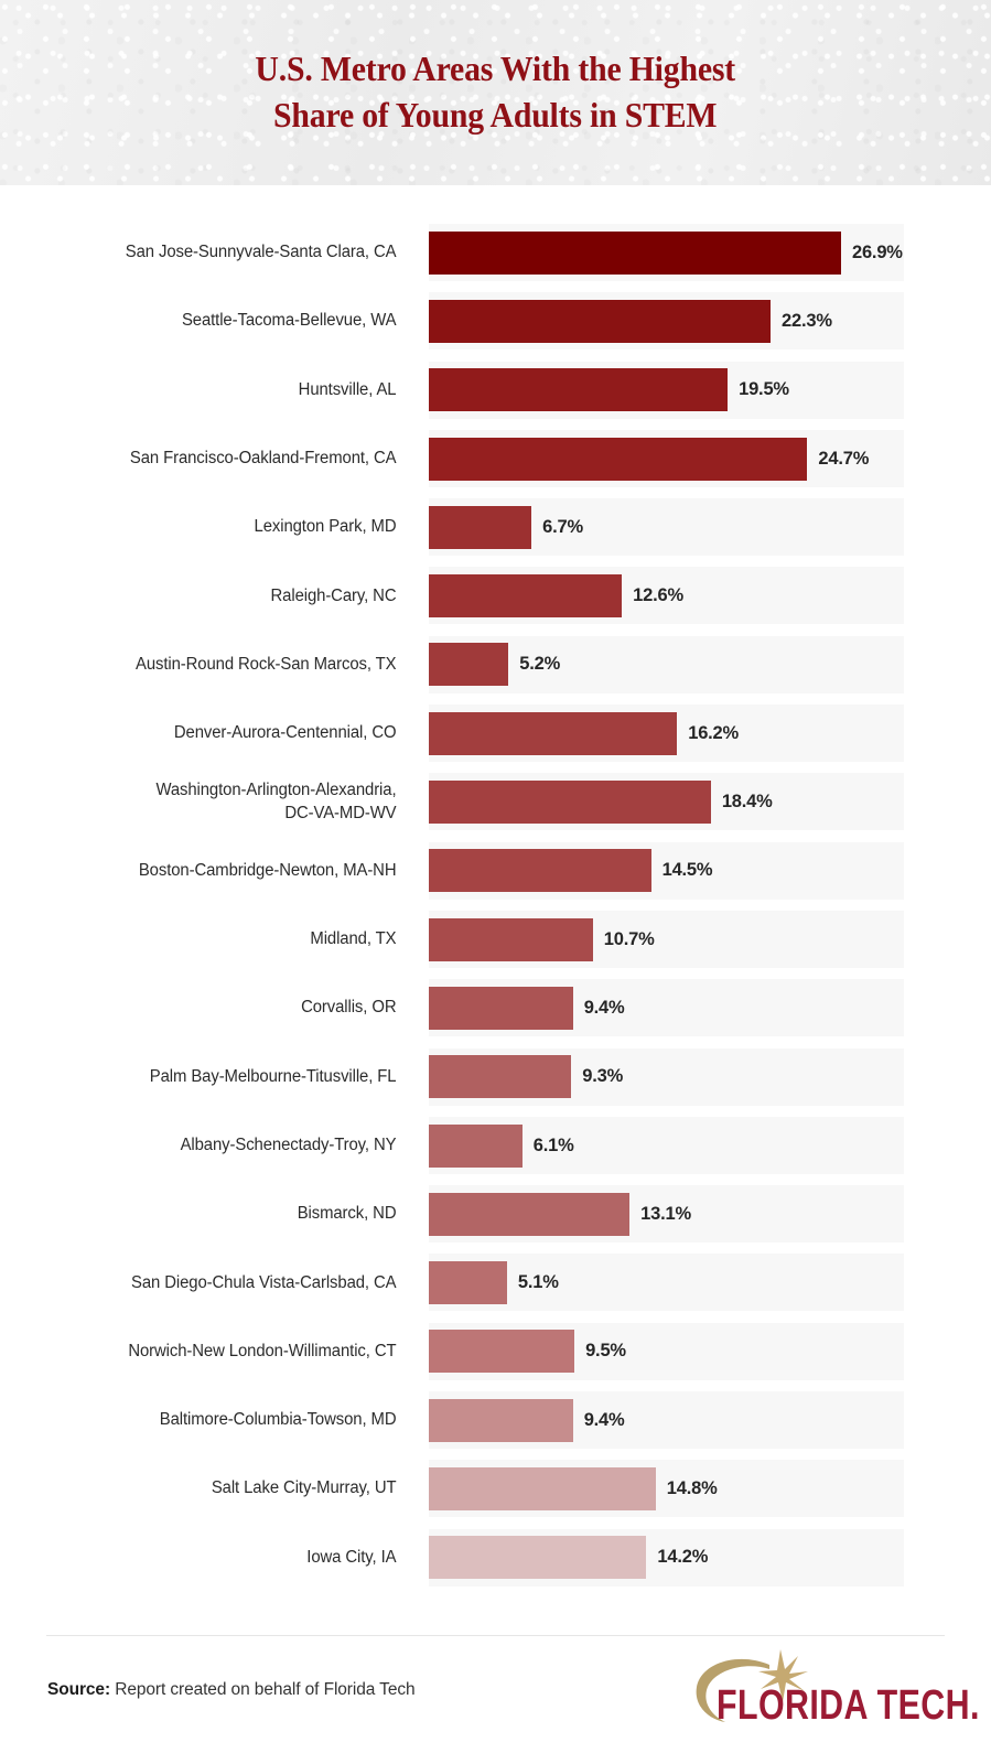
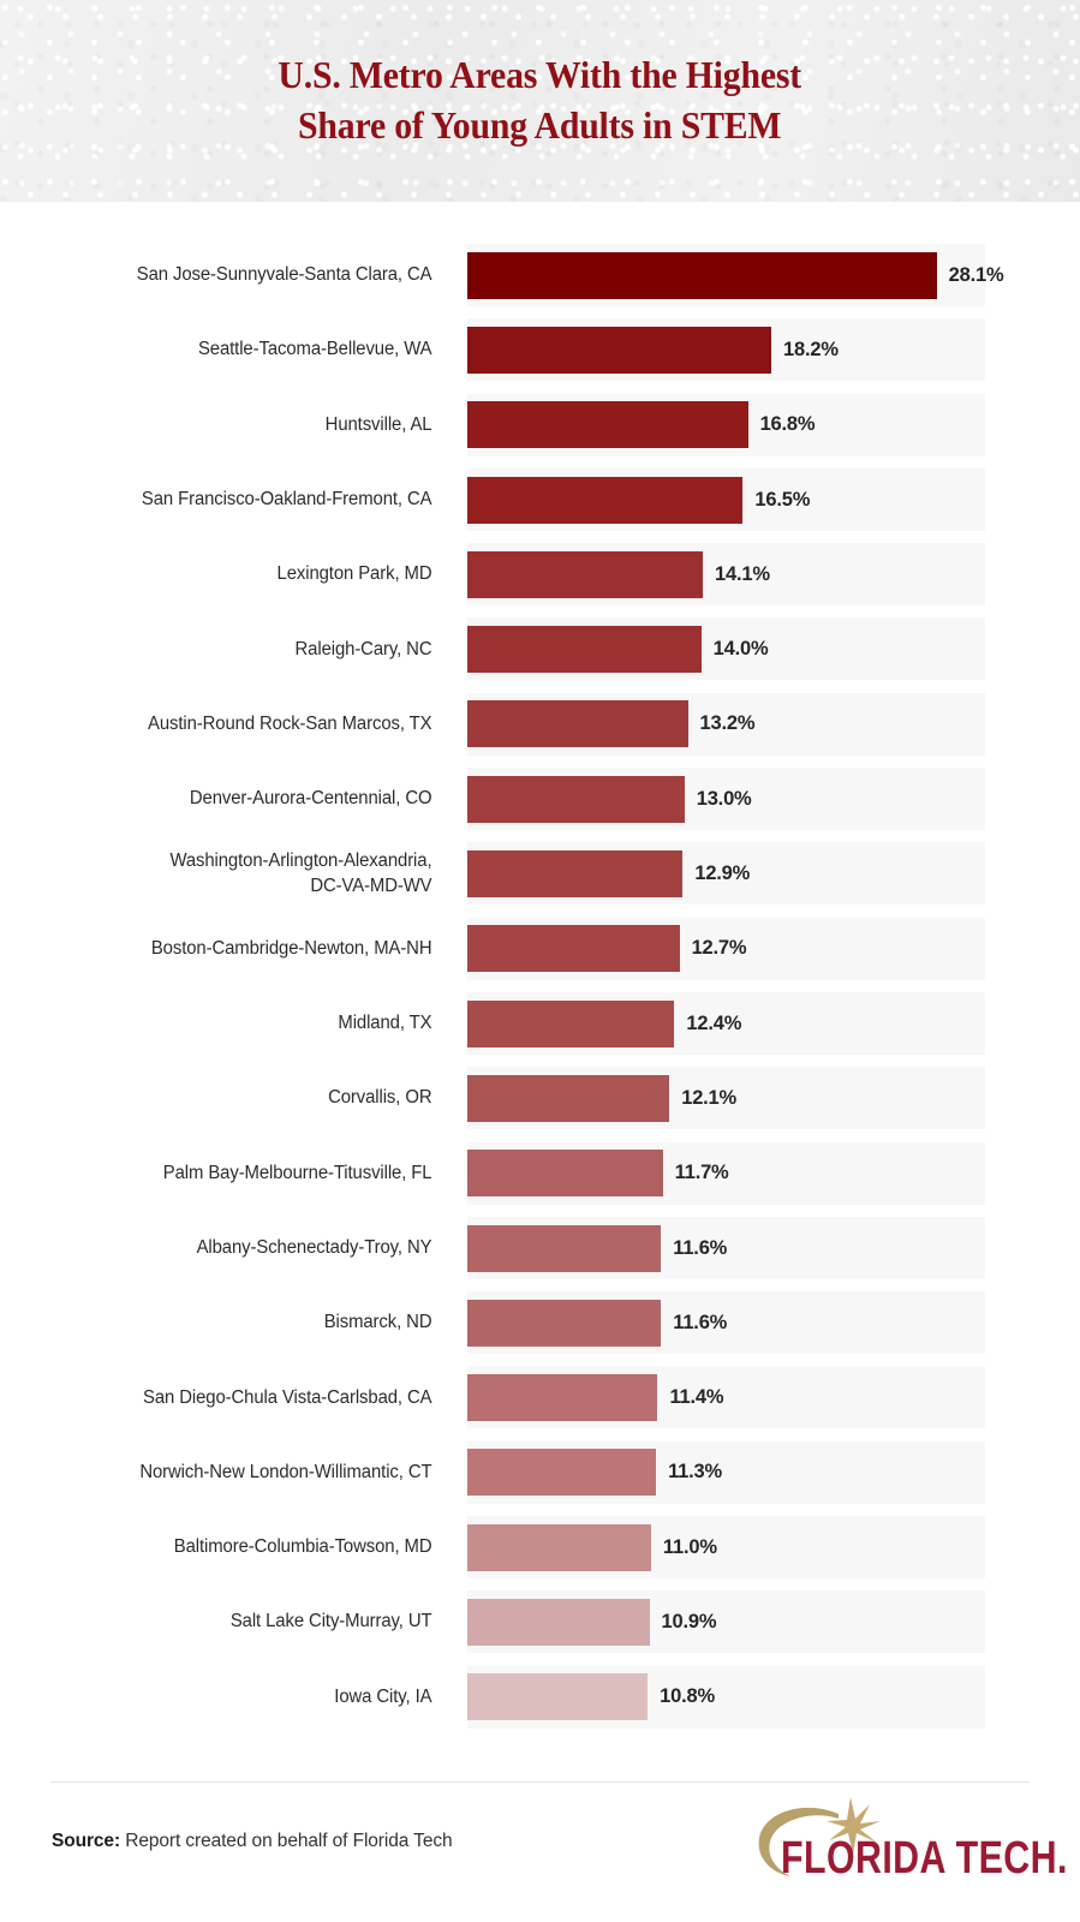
San Jose-Sunnyvale-Santa Clara, CA: 26.9% -> 28.1%
Seattle-Tacoma-Bellevue, WA: 22.3% -> 18.2%
Huntsville, AL: 19.5% -> 16.8%
San Francisco-Oakland-Fremont, CA: 24.7% -> 16.5%
Lexington Park, MD: 6.7% -> 14.1%
Raleigh-Cary, NC: 12.6% -> 14.0%
Austin-Round Rock-San Marcos, TX: 5.2% -> 13.2%
Denver-Aurora-Centennial, CO: 16.2% -> 13.0%
Washington-Arlington-Alexandria, DC-VA-MD-WV: 18.4% -> 12.9%
Boston-Cambridge-Newton, MA-NH: 14.5% -> 12.7%
Midland, TX: 10.7% -> 12.4%
Corvallis, OR: 9.4% -> 12.1%
Palm Bay-Melbourne-Titusville, FL: 9.3% -> 11.7%
Albany-Schenectady-Troy, NY: 6.1% -> 11.6%
Bismarck, ND: 13.1% -> 11.6%
San Diego-Chula Vista-Carlsbad, CA: 5.1% -> 11.4%
Norwich-New London-Willimantic, CT: 9.5% -> 11.3%
Baltimore-Columbia-Towson, MD: 9.4% -> 11.0%
Salt Lake City-Murray, UT: 14.8% -> 10.9%
Iowa City, IA: 14.2% -> 10.8%
